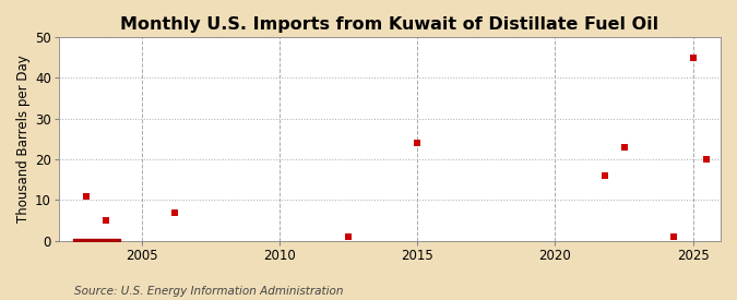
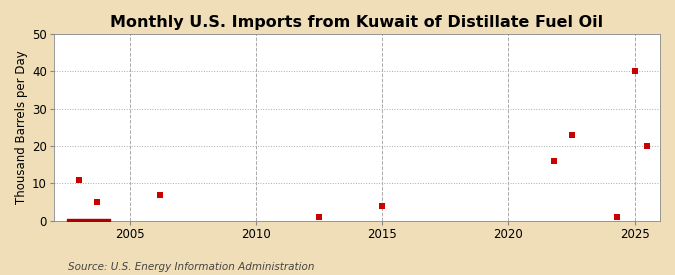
2015: 24 -> 4
2025: 45 -> 40
